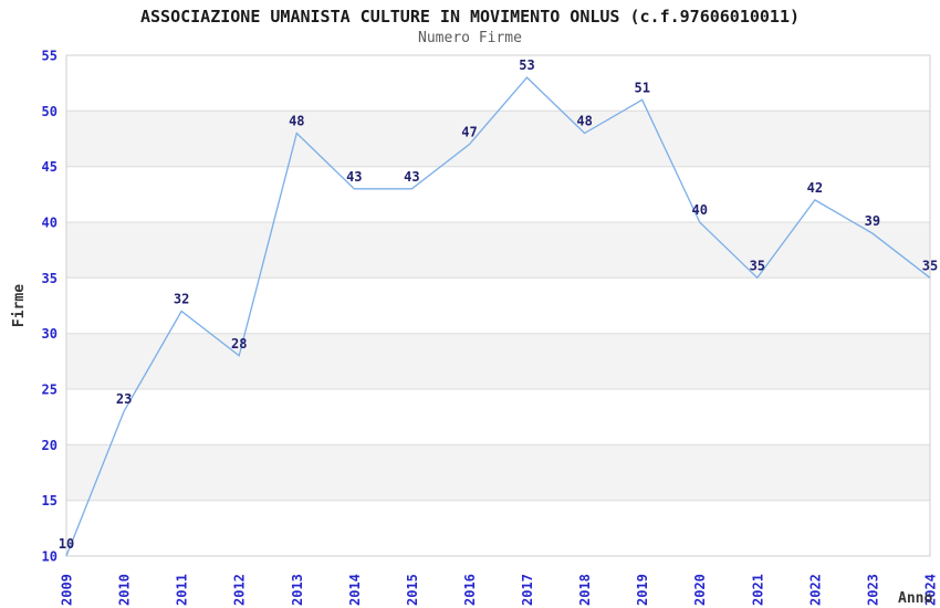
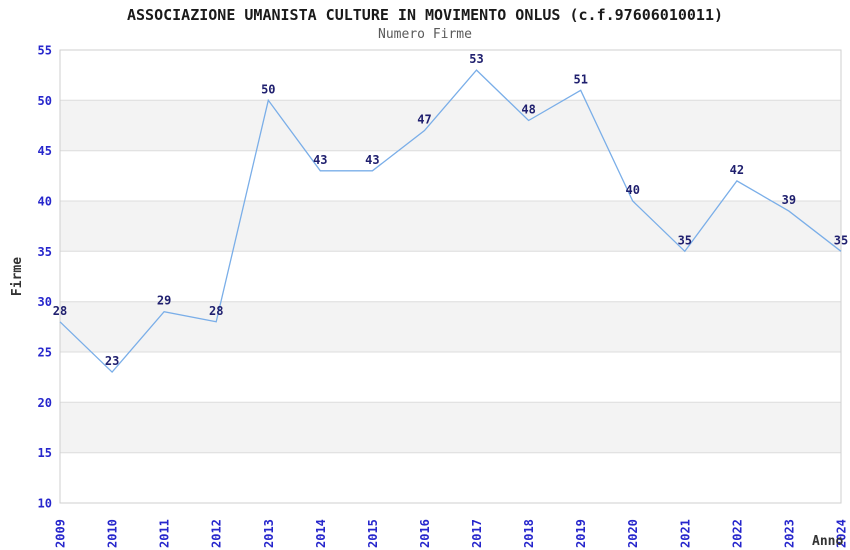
2009: 10 -> 28
2011: 32 -> 29
2013: 48 -> 50
